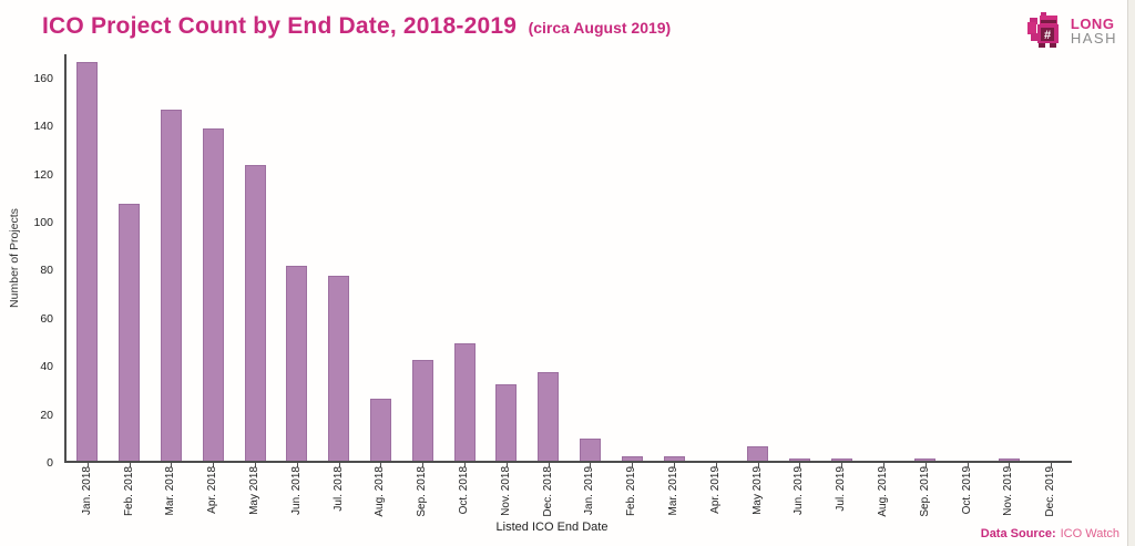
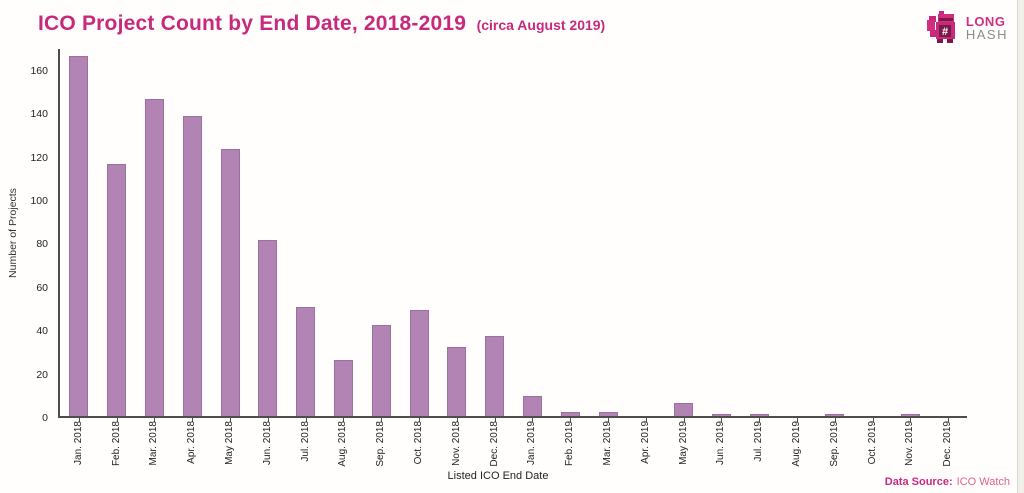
Feb. 2018: 107 -> 116
Jul. 2018: 77 -> 50
